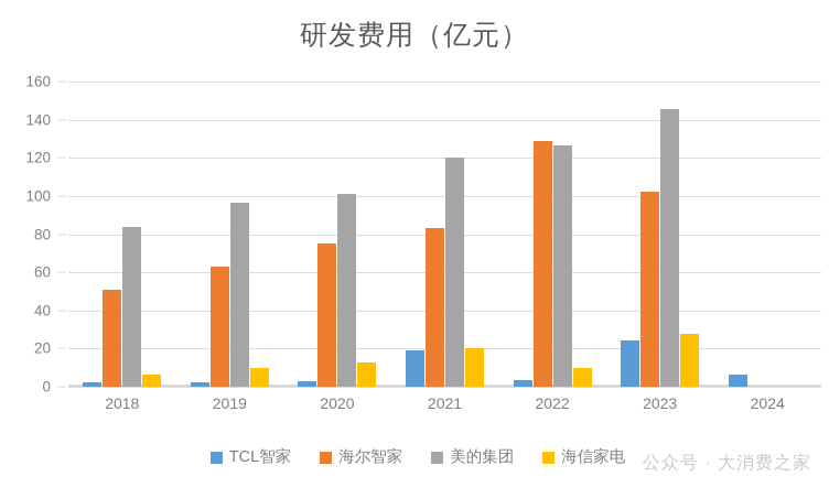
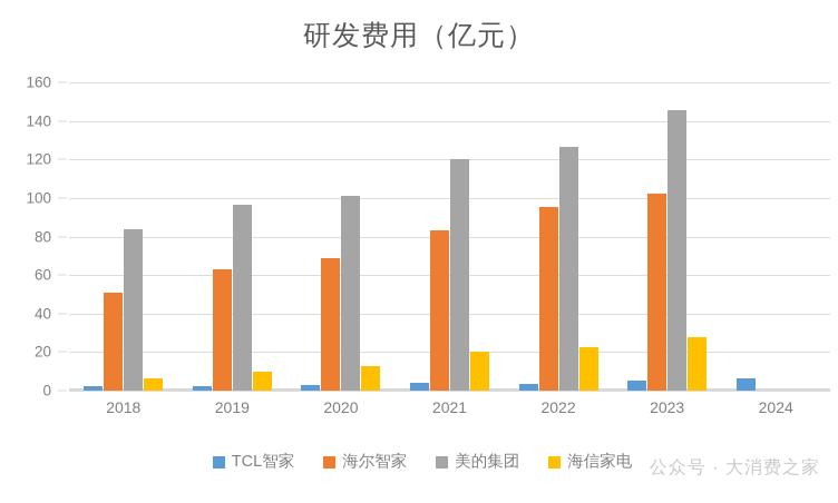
海尔智家/2020: 75 -> 69
TCL智家/2021: 19 -> 4
海尔智家/2022: 129 -> 95
海信家电/2022: 10 -> 23
TCL智家/2023: 24 -> 5
